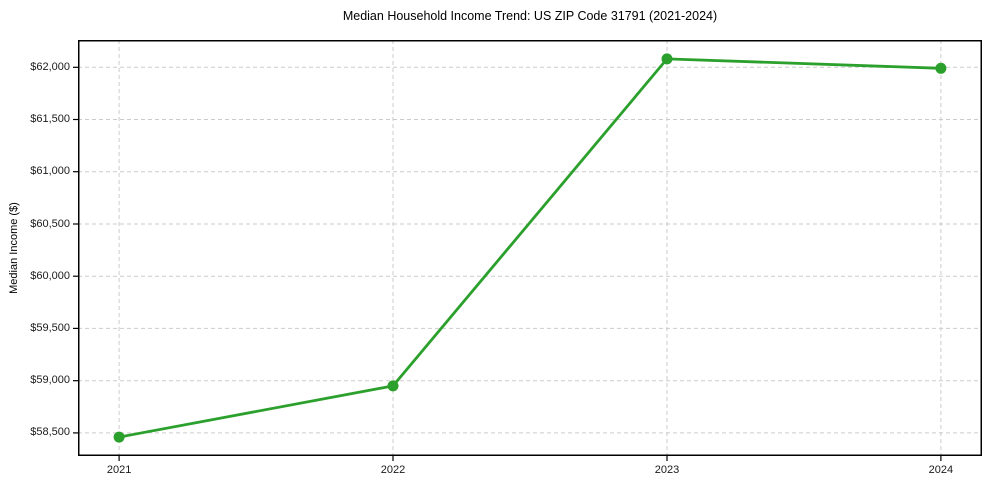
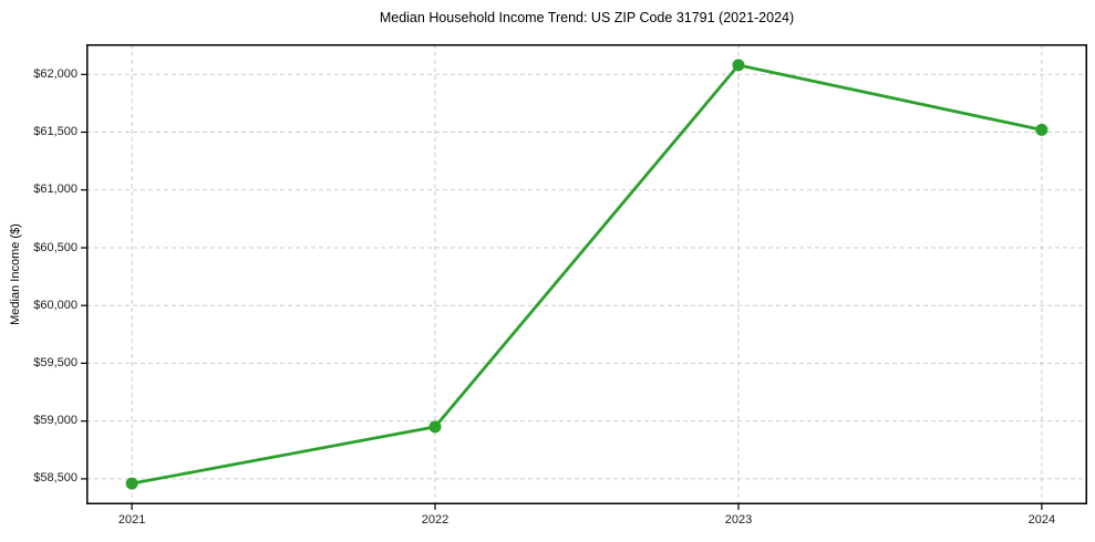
2024: $61990 -> $61520
